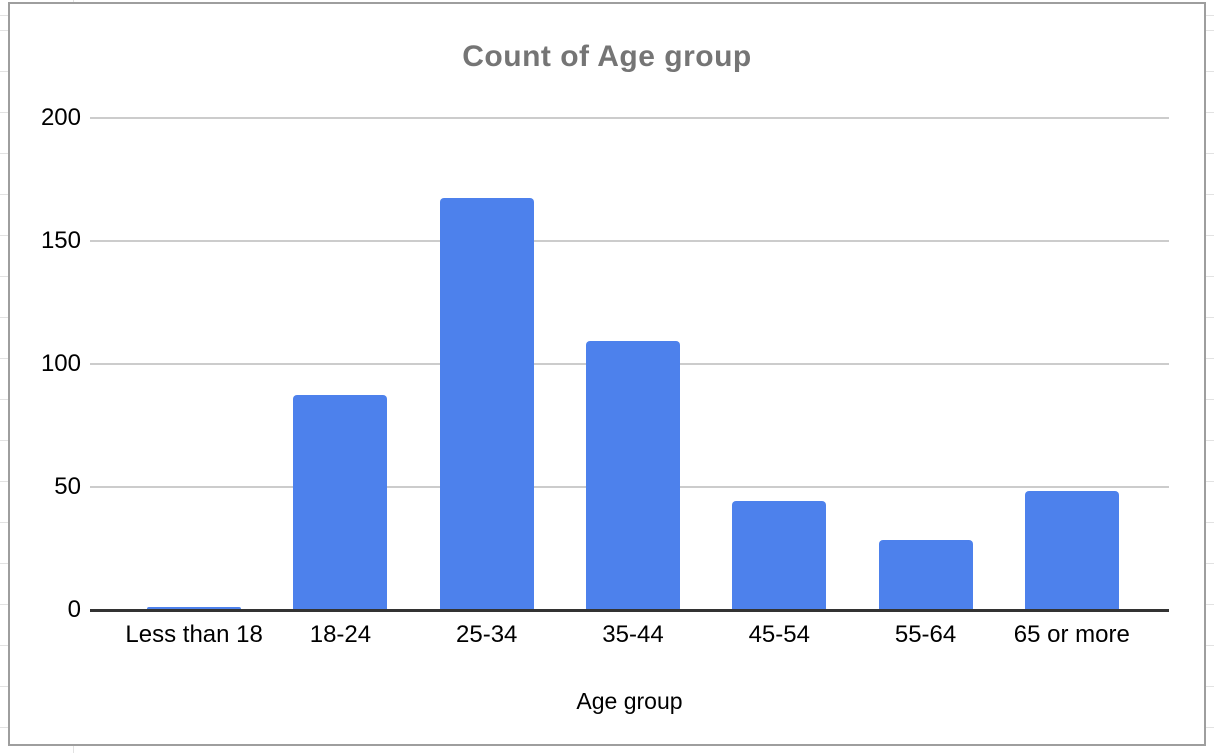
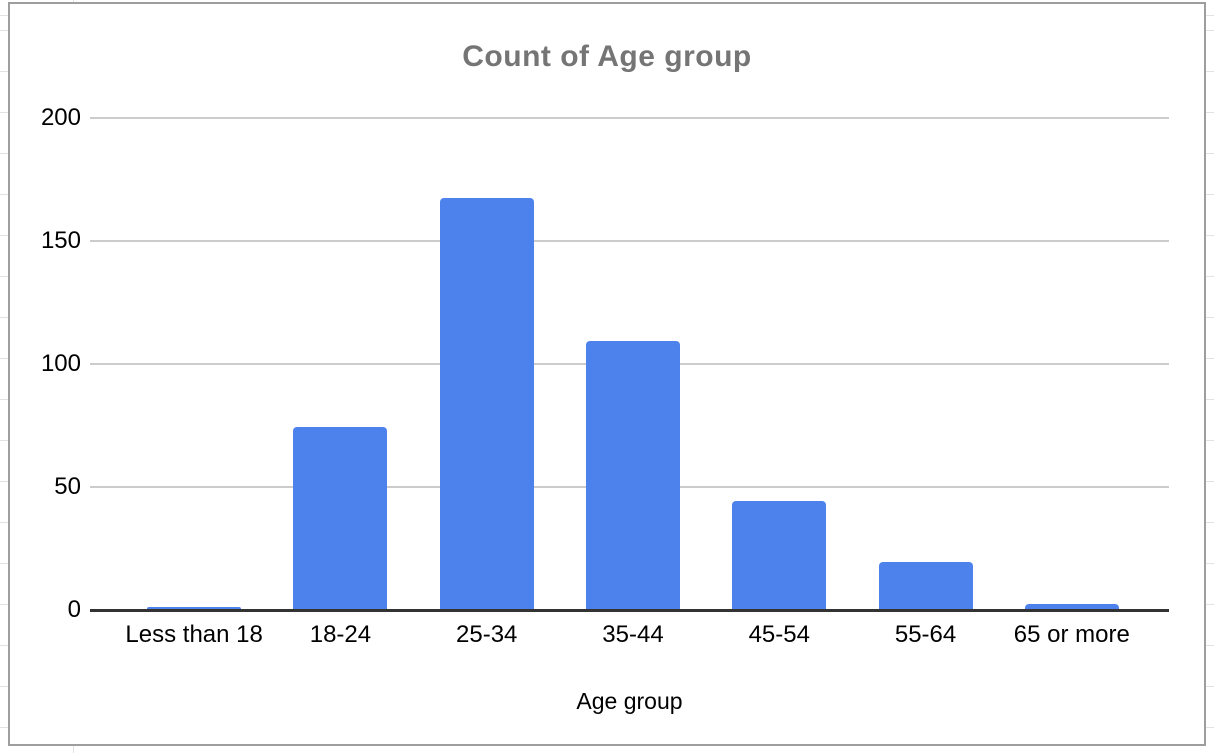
18-24: 87 -> 74
55-64: 28 -> 19
65 or more: 48 -> 2
